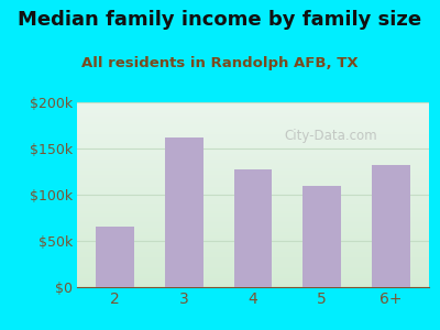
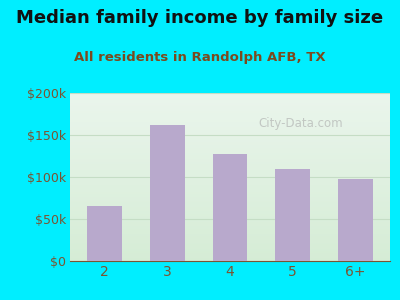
6+: $132k -> $98k
